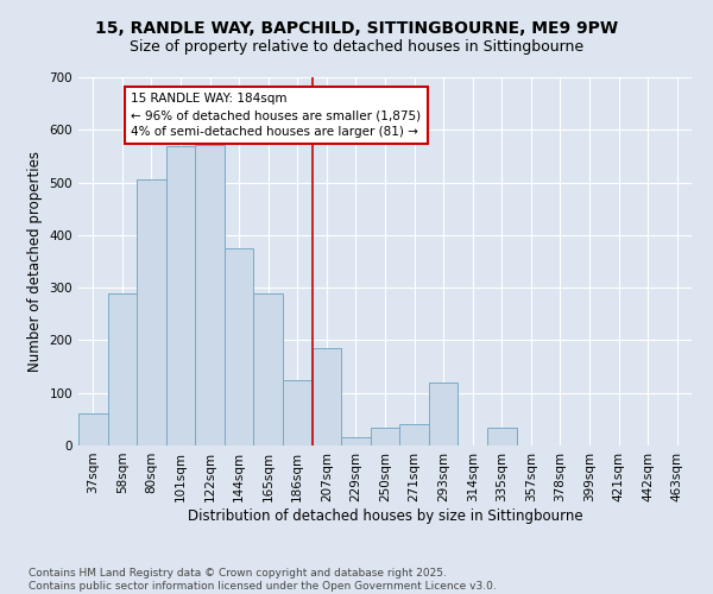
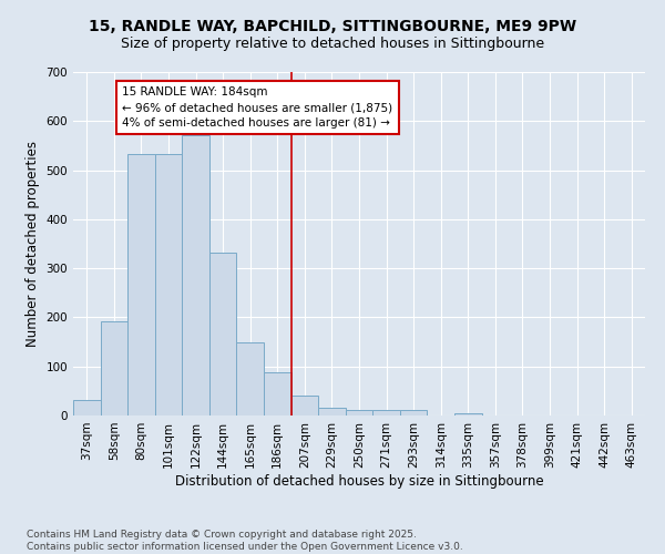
37sqm: 60 -> 32
58sqm: 290 -> 193
80sqm: 505 -> 533
101sqm: 570 -> 533
144sqm: 375 -> 333
165sqm: 290 -> 148
186sqm: 125 -> 88
207sqm: 185 -> 40
250sqm: 35 -> 12
271sqm: 40 -> 12
293sqm: 120 -> 12
335sqm: 35 -> 5
